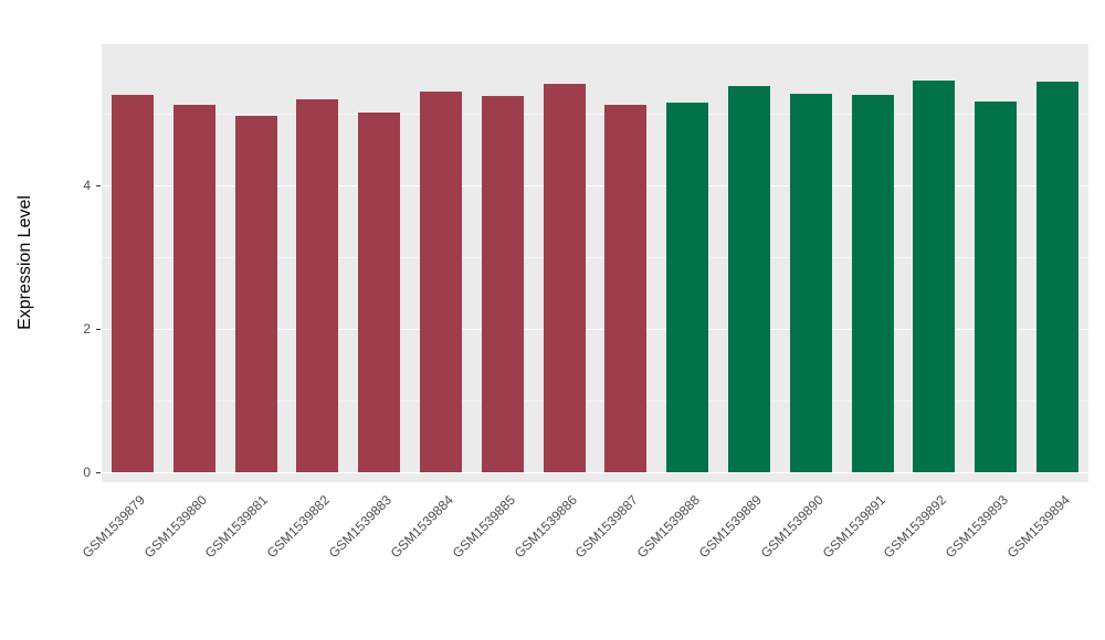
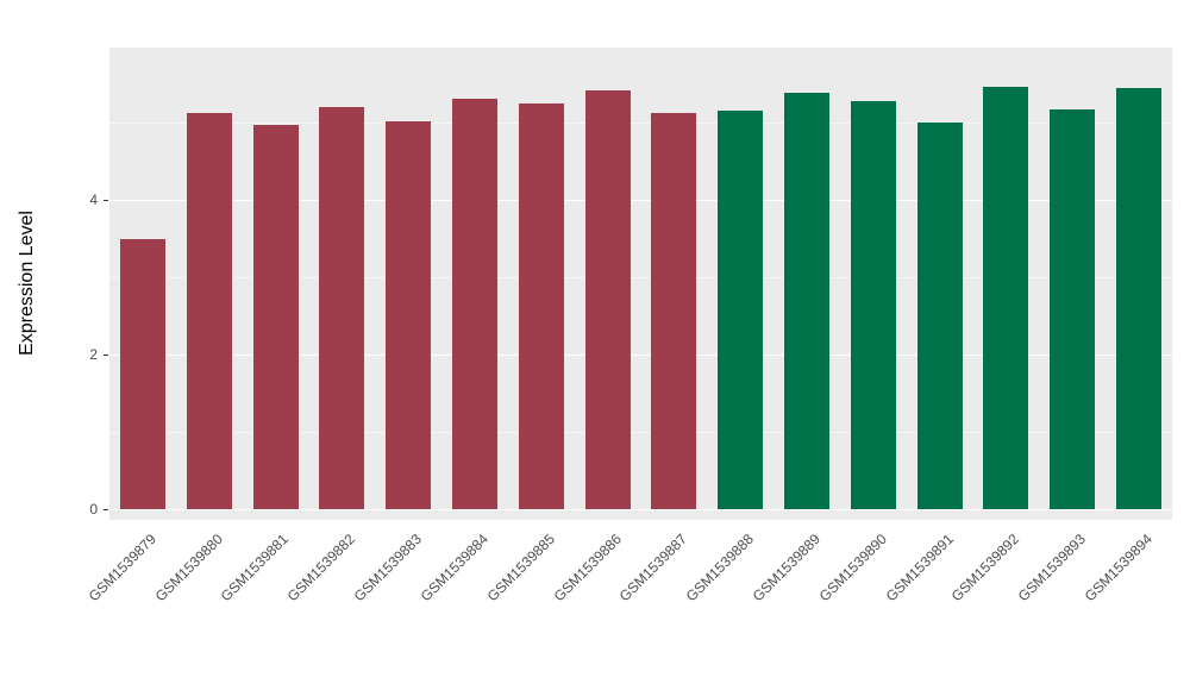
GSM1539879: 5.3 -> 3.5
GSM1539891: 5.3 -> 5.0
